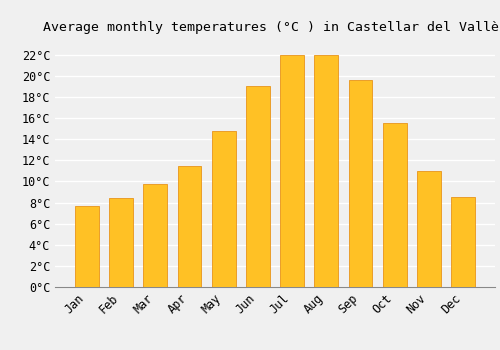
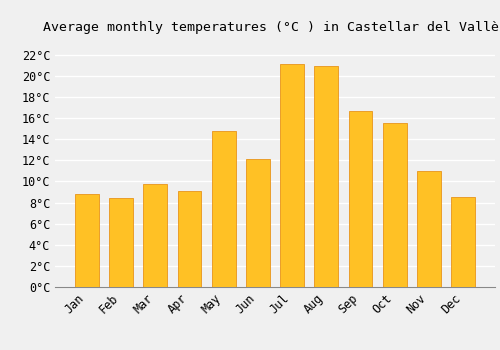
Jan: 7.7°C -> 8.8°C
Apr: 11.5°C -> 9.1°C
Jun: 19.0°C -> 12.1°C
Jul: 22.0°C -> 21.1°C
Aug: 22.0°C -> 20.9°C
Sep: 19.6°C -> 16.7°C
